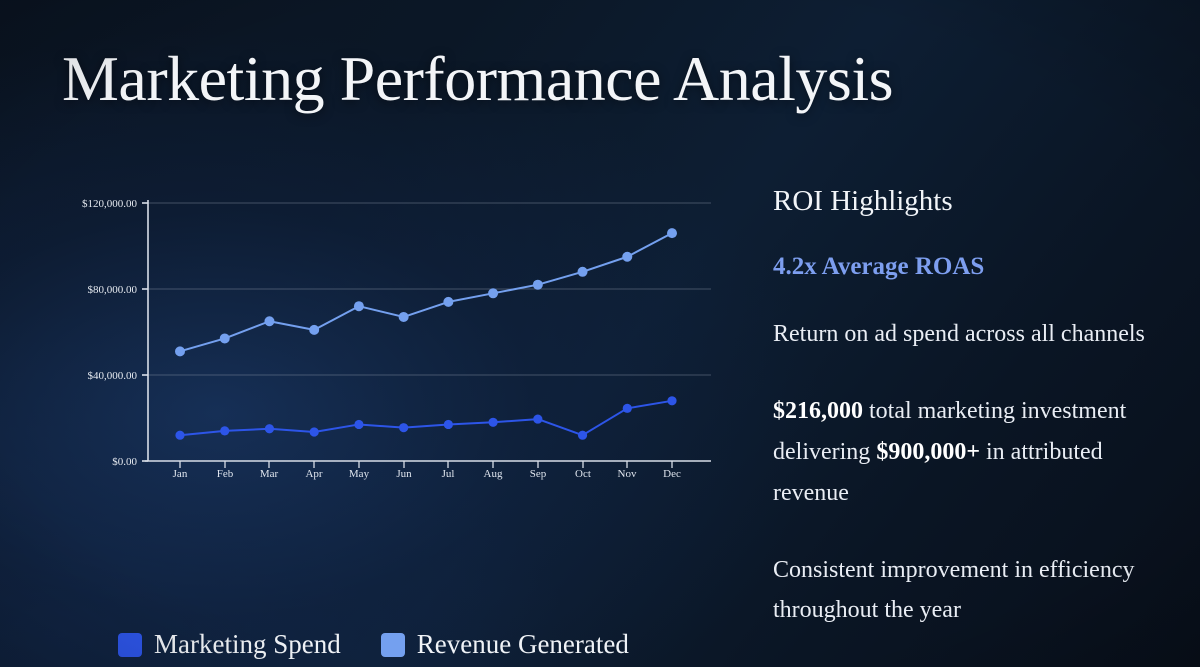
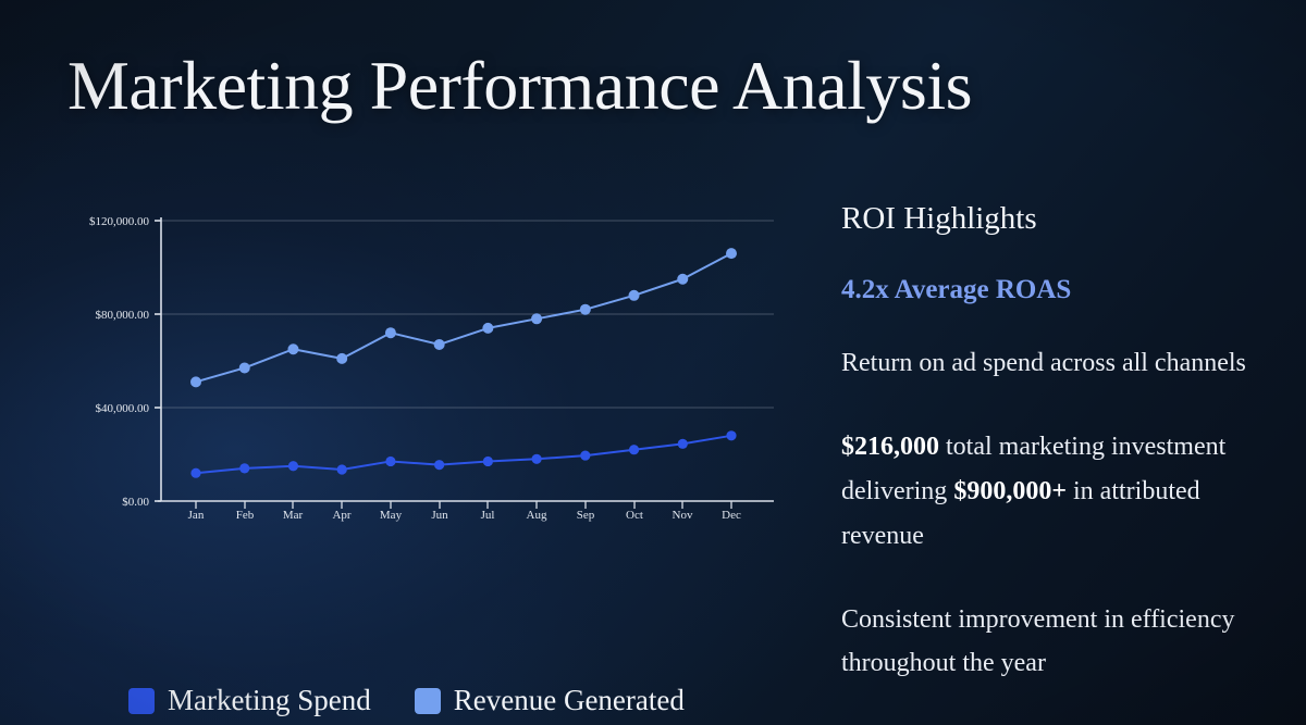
Marketing Spend/Oct: $12000 -> $22000
